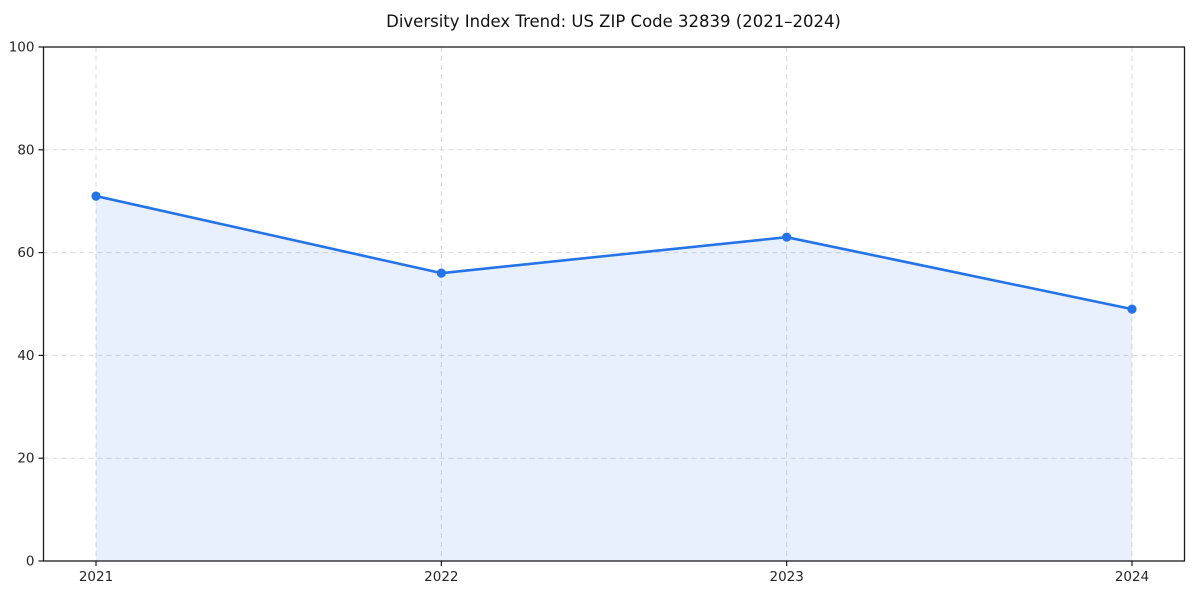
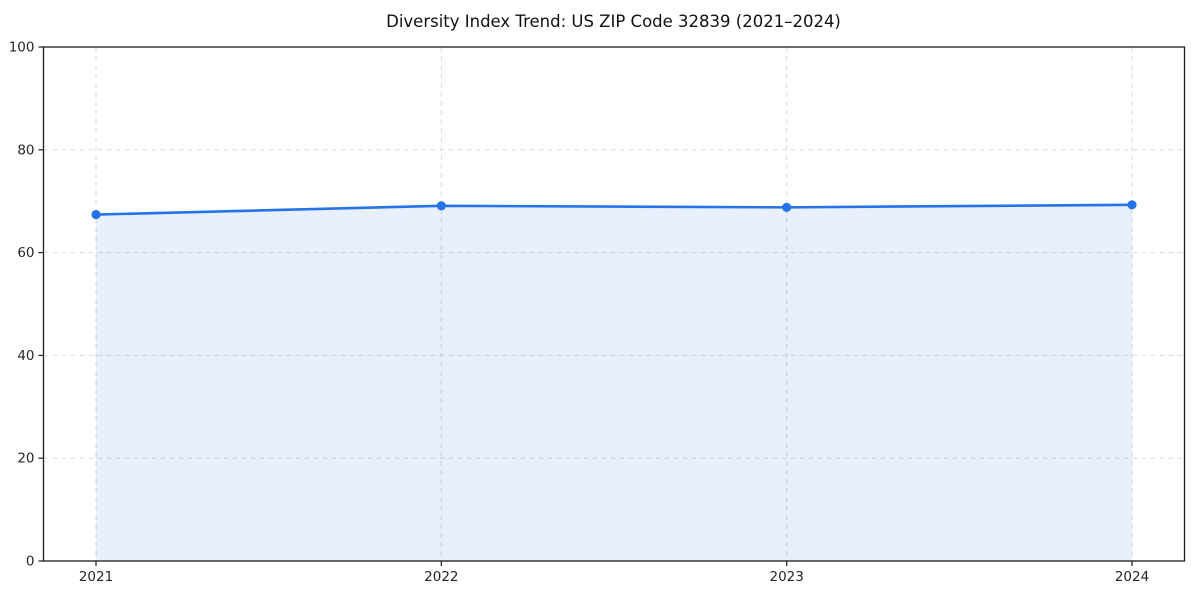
2021: 71 -> 67
2022: 56 -> 69
2023: 63 -> 69
2024: 49 -> 69
